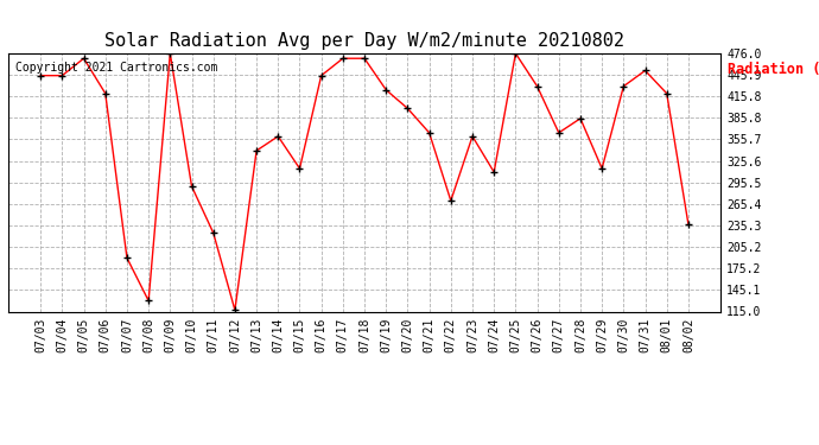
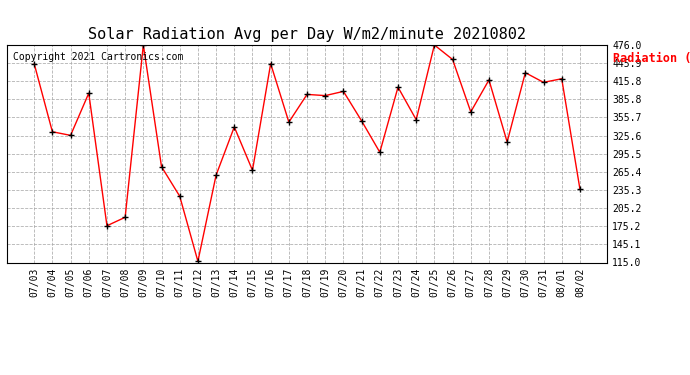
07/04: 445 -> 332
07/05: 469 -> 326
07/06: 420 -> 396
07/07: 190 -> 176
07/08: 130 -> 190
07/10: 290 -> 274
07/13: 340 -> 260
07/14: 360 -> 340
07/15: 315 -> 268
07/17: 469 -> 348
07/18: 469 -> 394
07/19: 425 -> 392
07/21: 365 -> 350
07/22: 270 -> 298
07/23: 360 -> 406
07/24: 310 -> 352
07/26: 430 -> 452
07/28: 385 -> 418
07/31: 452 -> 414
